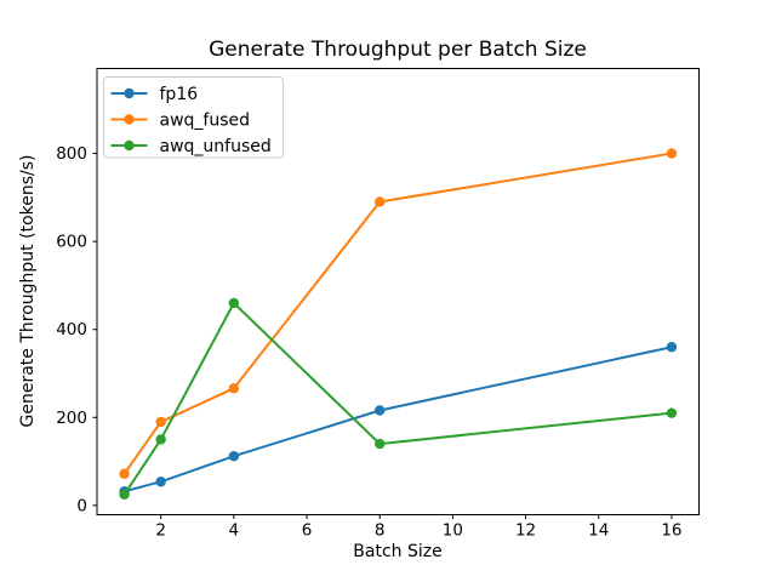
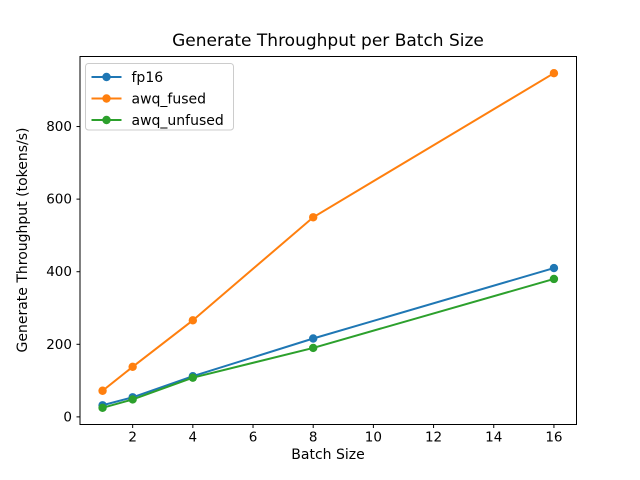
awq_fused/2: 190 -> 140
awq_unfused/2: 150 -> 50
awq_unfused/4: 460 -> 110
awq_fused/8: 690 -> 550
awq_unfused/8: 140 -> 190
fp16/16: 360 -> 410
awq_fused/16: 800 -> 950
awq_unfused/16: 210 -> 380
